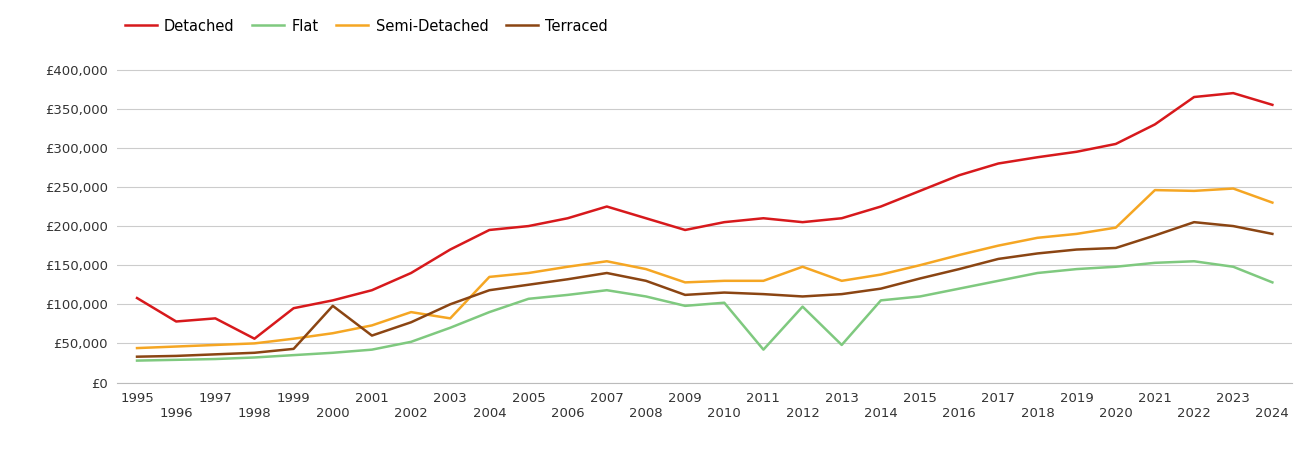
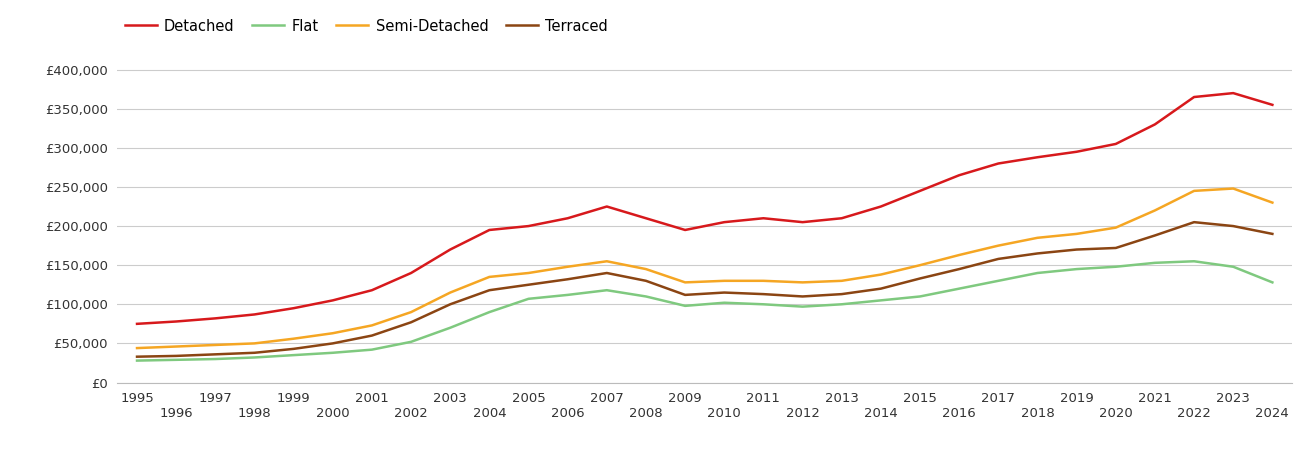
Detached/1995: £108,000 -> £75,000
Detached/1998: £56,000 -> £87,000
Terraced/2000: £98,000 -> £50,000
Semi-Detached/2003: £82,000 -> £115,000
Flat/2011: £42,000 -> £100,000
Semi-Detached/2012: £148,000 -> £128,000
Flat/2013: £48,000 -> £100,000
Semi-Detached/2021: £246,000 -> £220,000
